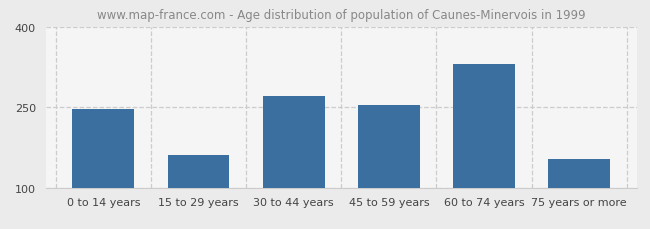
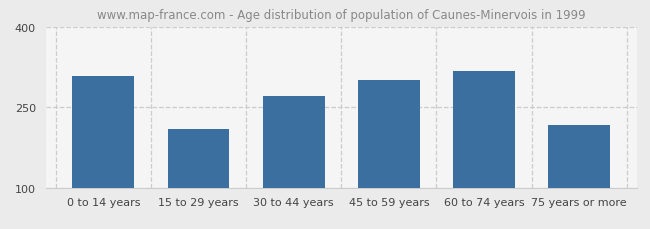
0 to 14 years: 247 -> 308
15 to 29 years: 160 -> 210
45 to 59 years: 253 -> 300
60 to 74 years: 330 -> 318
75 years or more: 153 -> 216
